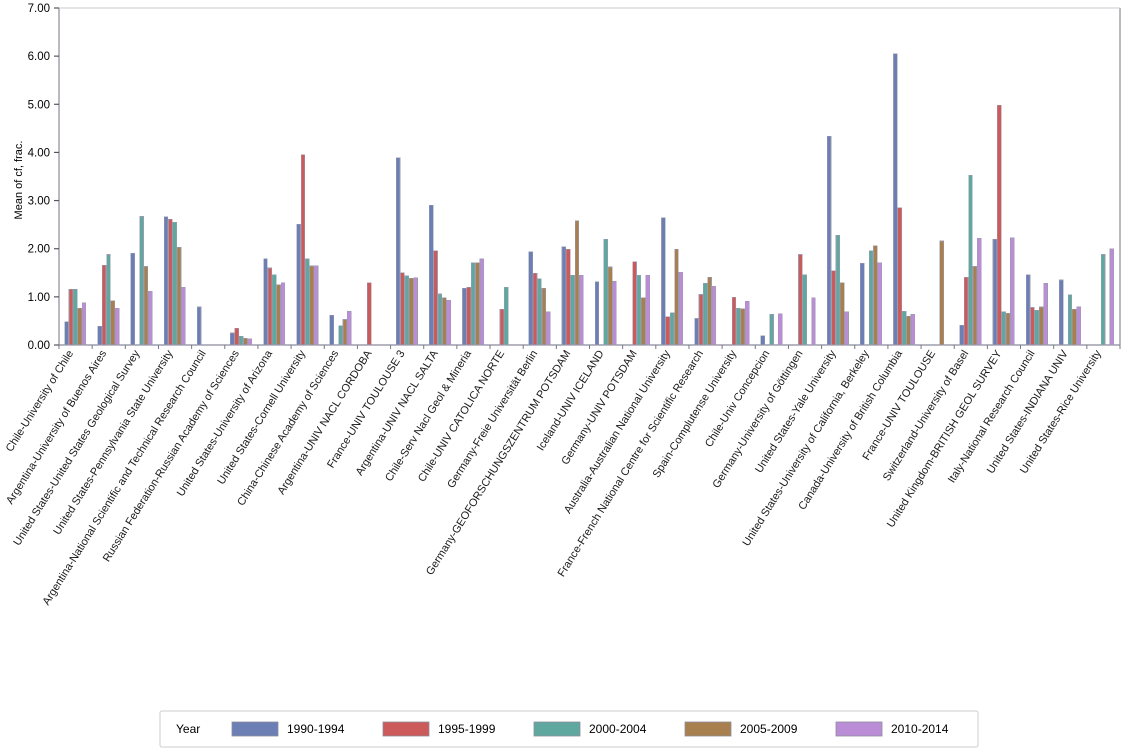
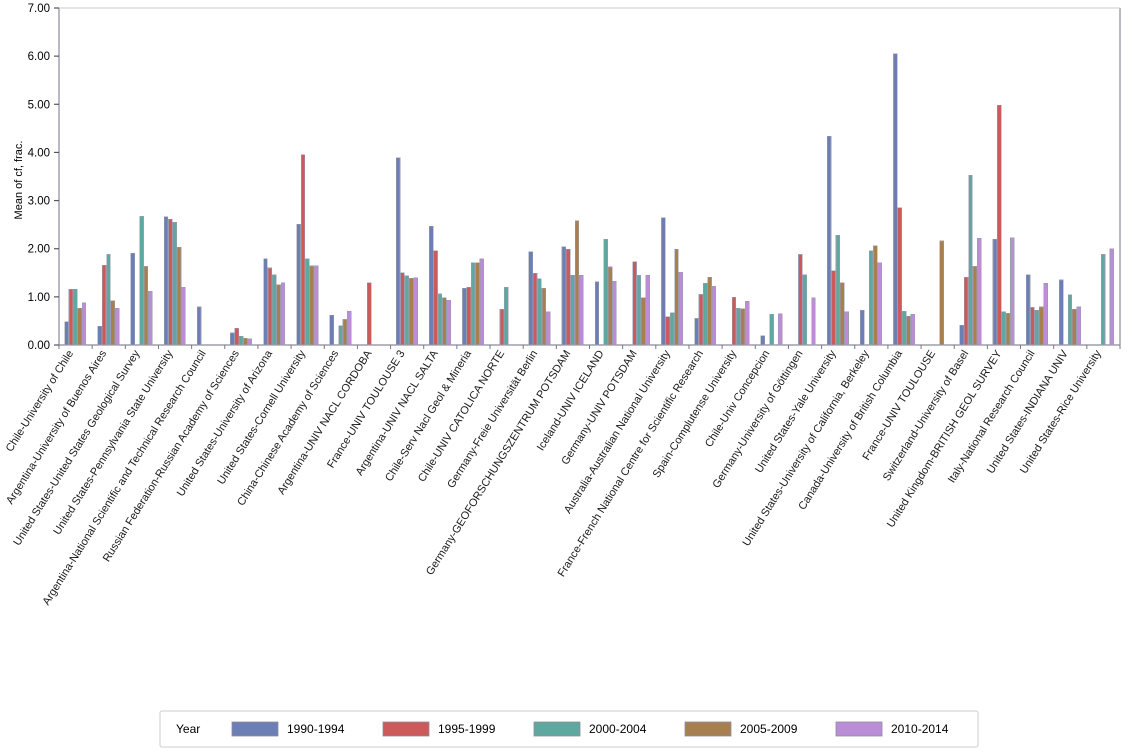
1990-1994/Argentina-UNIV NACL SALTA: 2.9 -> 2.5
1990-1994/United States-University of California, Berkeley: 1.7 -> 0.7
